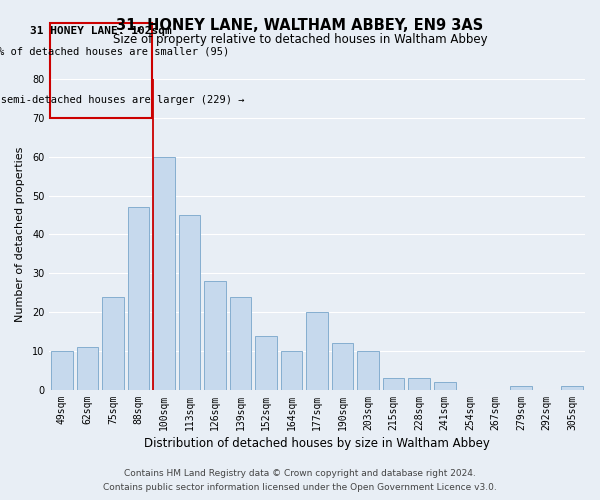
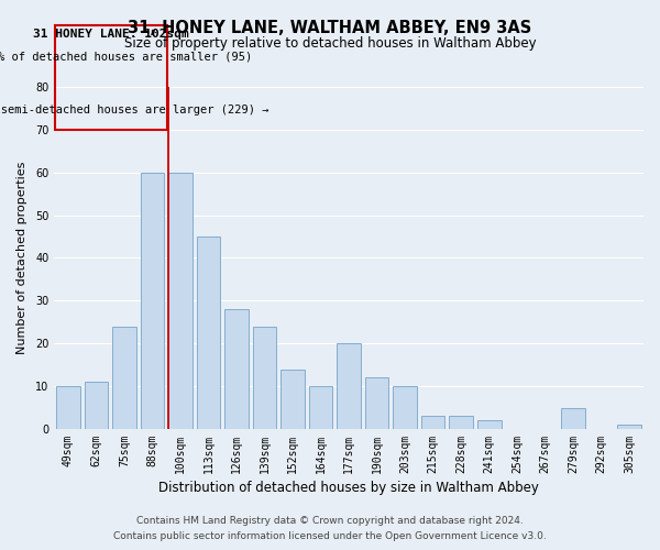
88sqm: 47 -> 60
279sqm: 1 -> 5
